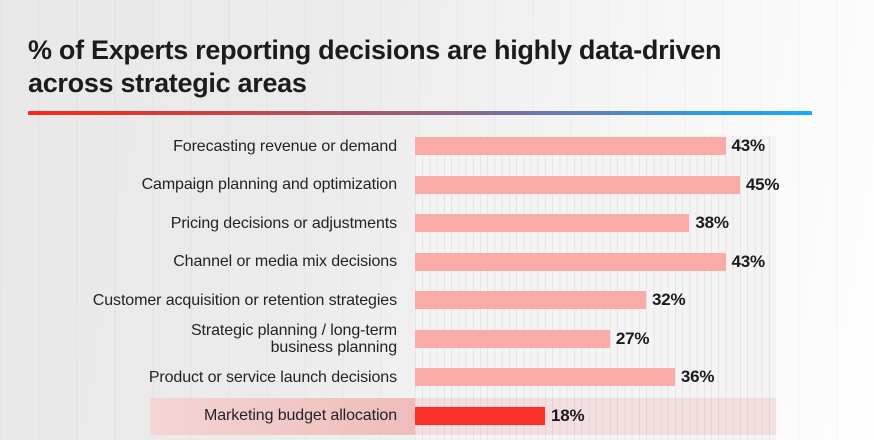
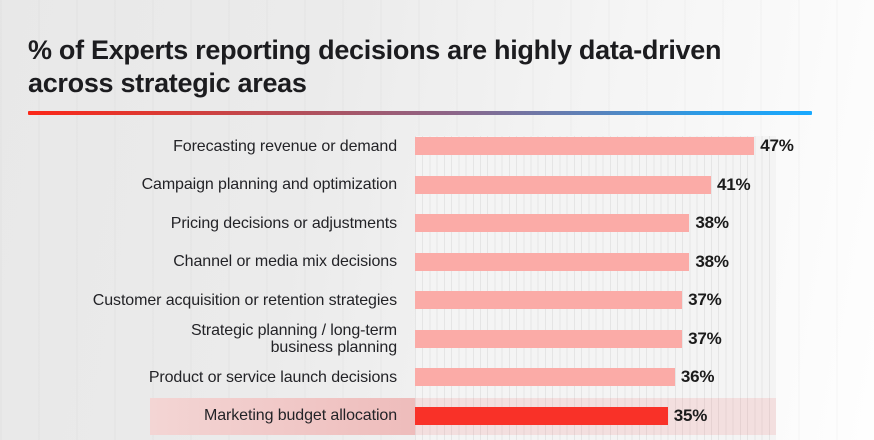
Forecasting revenue or demand: 43% -> 47%
Campaign planning and optimization: 45% -> 41%
Channel or media mix decisions: 43% -> 38%
Customer acquisition or retention strategies: 32% -> 37%
Strategic planning / long-term business planning: 27% -> 37%
Marketing budget allocation: 18% -> 35%
